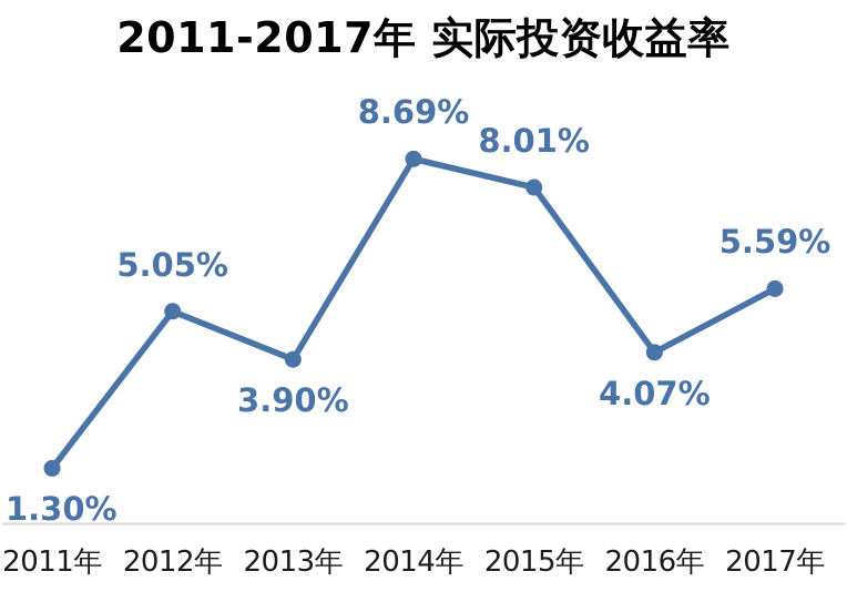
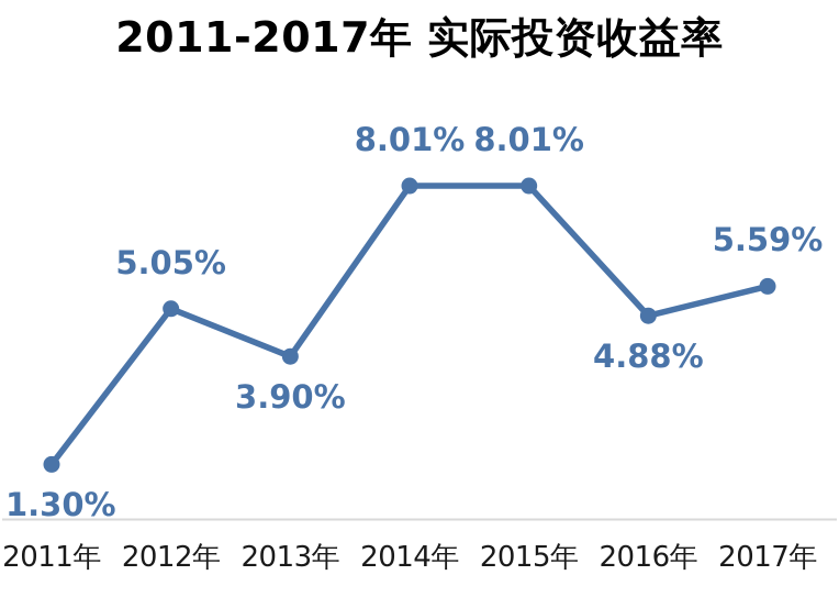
2014年: 8.69% -> 8.01%
2016年: 4.07% -> 4.88%
